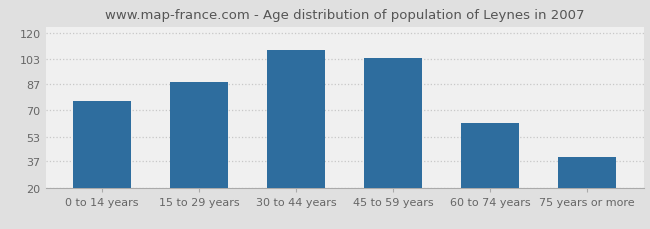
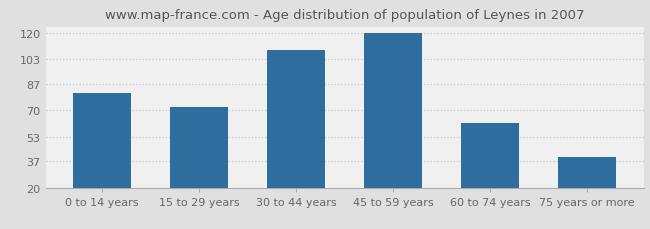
0 to 14 years: 76 -> 81
15 to 29 years: 88 -> 72
45 to 59 years: 104 -> 120
